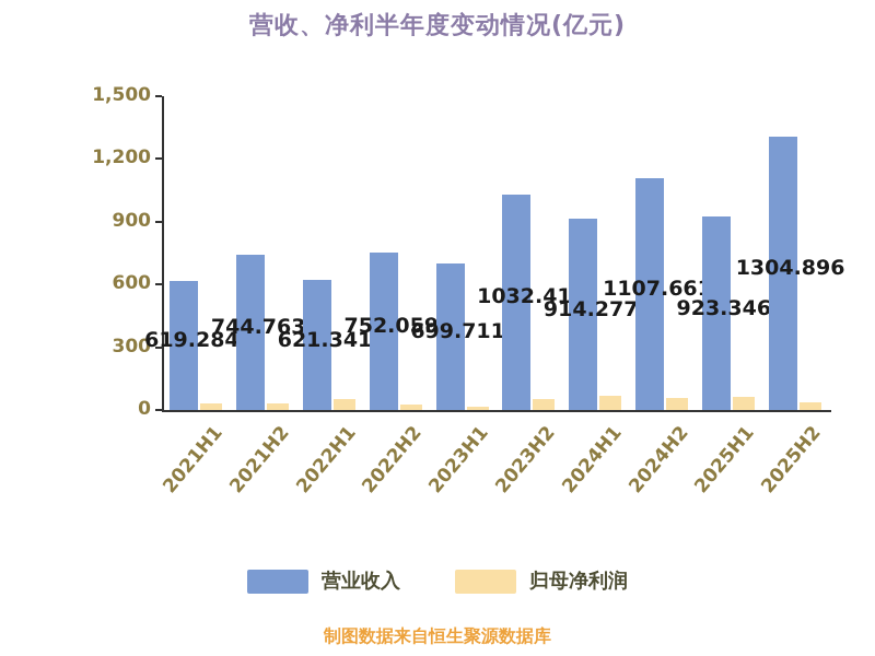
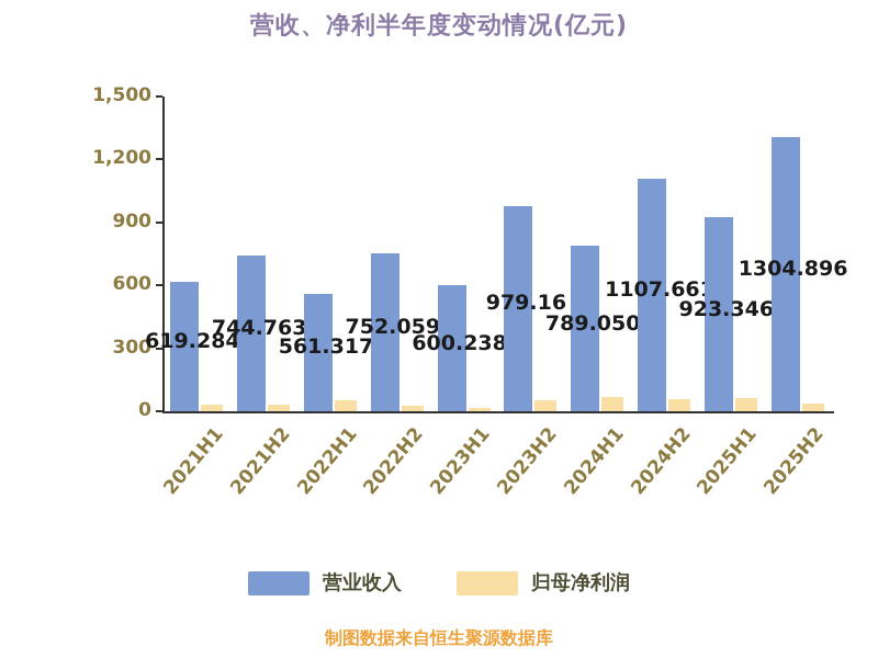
营业收入/2022H1: 621.341 -> 561.317
营业收入/2023H1: 699.711 -> 600.238
营业收入/2023H2: 1032.41 -> 979.16
营业收入/2024H1: 914.277 -> 789.050
